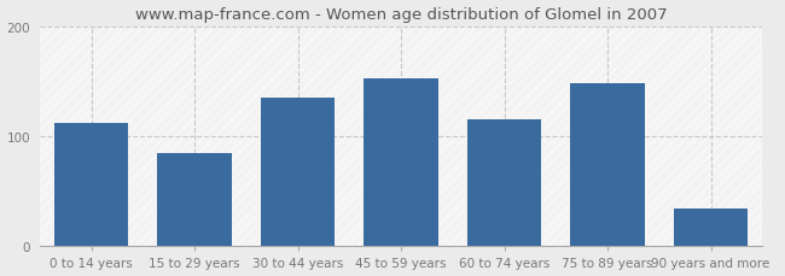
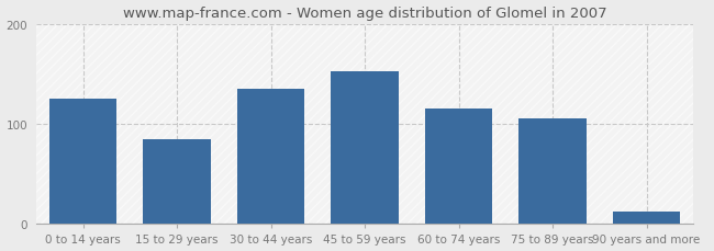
0 to 14 years: 112 -> 125
75 to 89 years: 148 -> 105
90 years and more: 34 -> 12
